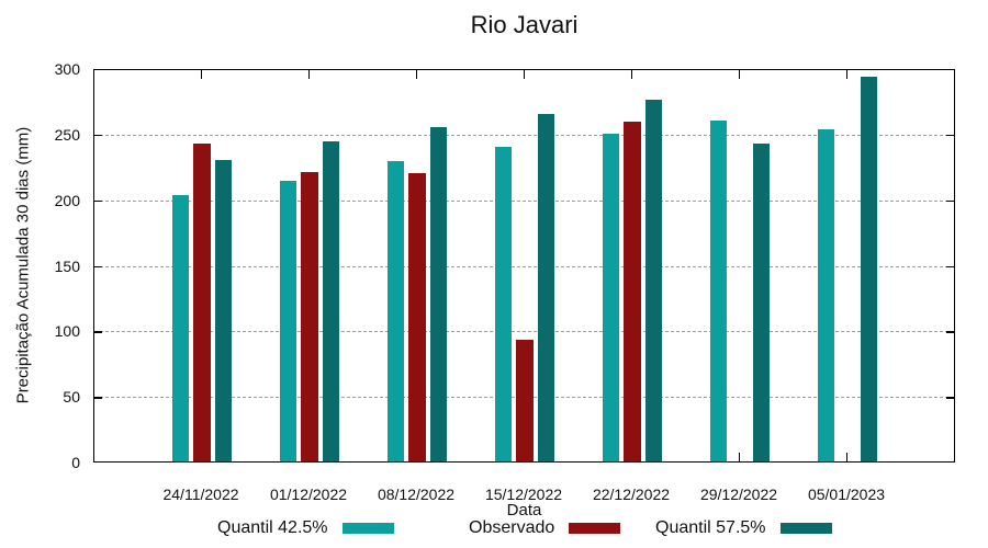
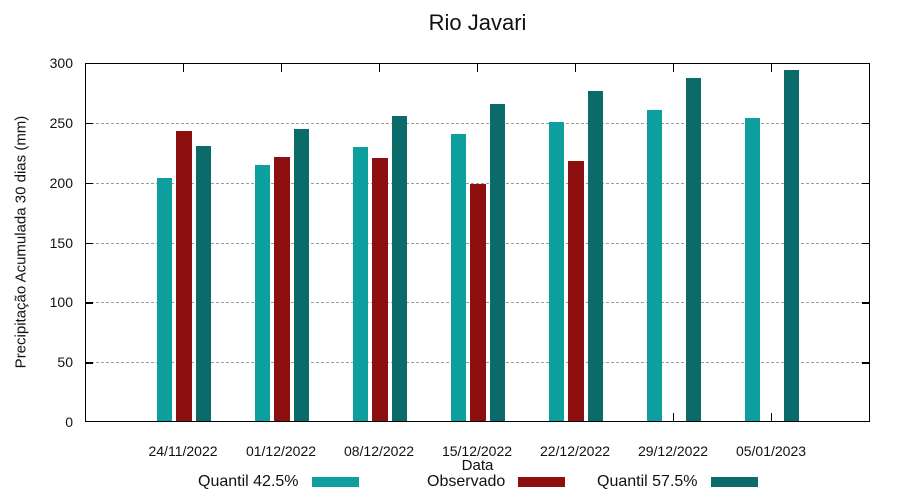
Observado/15/12/2022: 93 -> 198
Observado/22/12/2022: 259 -> 217
Quantil 57.5%/29/12/2022: 242 -> 287
